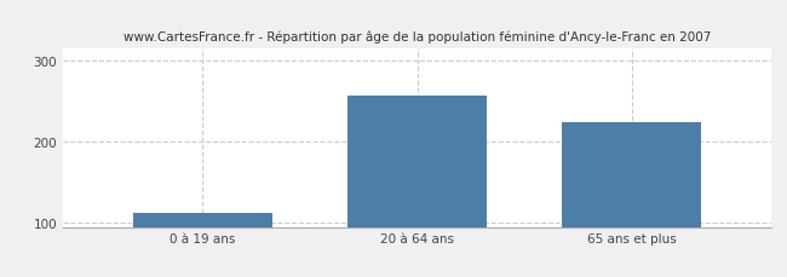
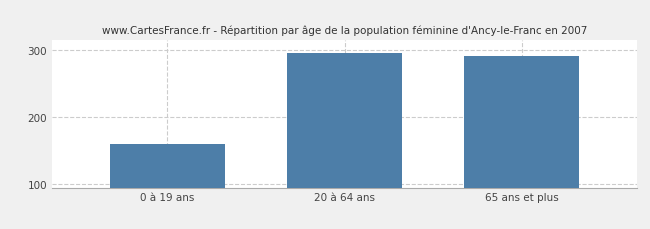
0 à 19 ans: 113 -> 160
20 à 64 ans: 258 -> 296
65 ans et plus: 225 -> 292
